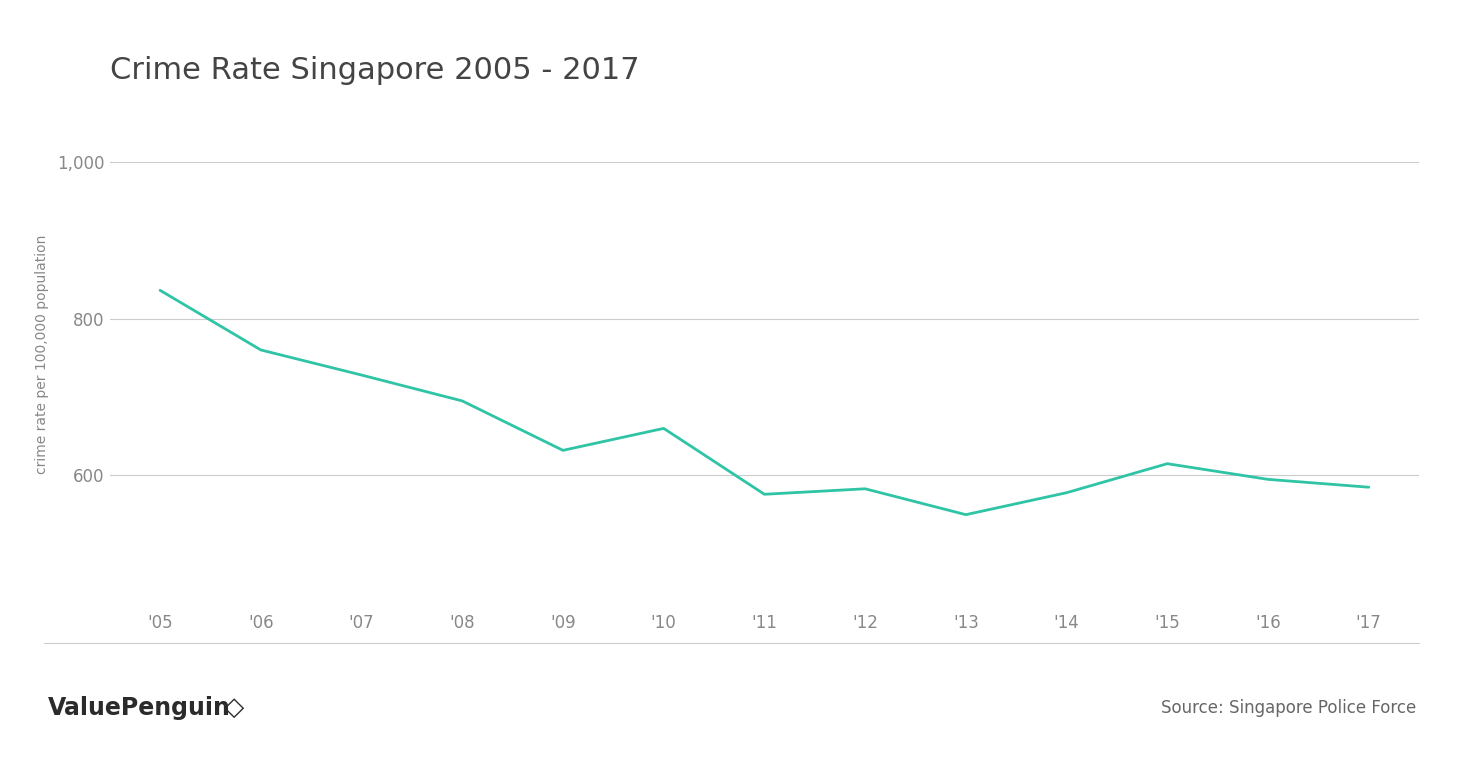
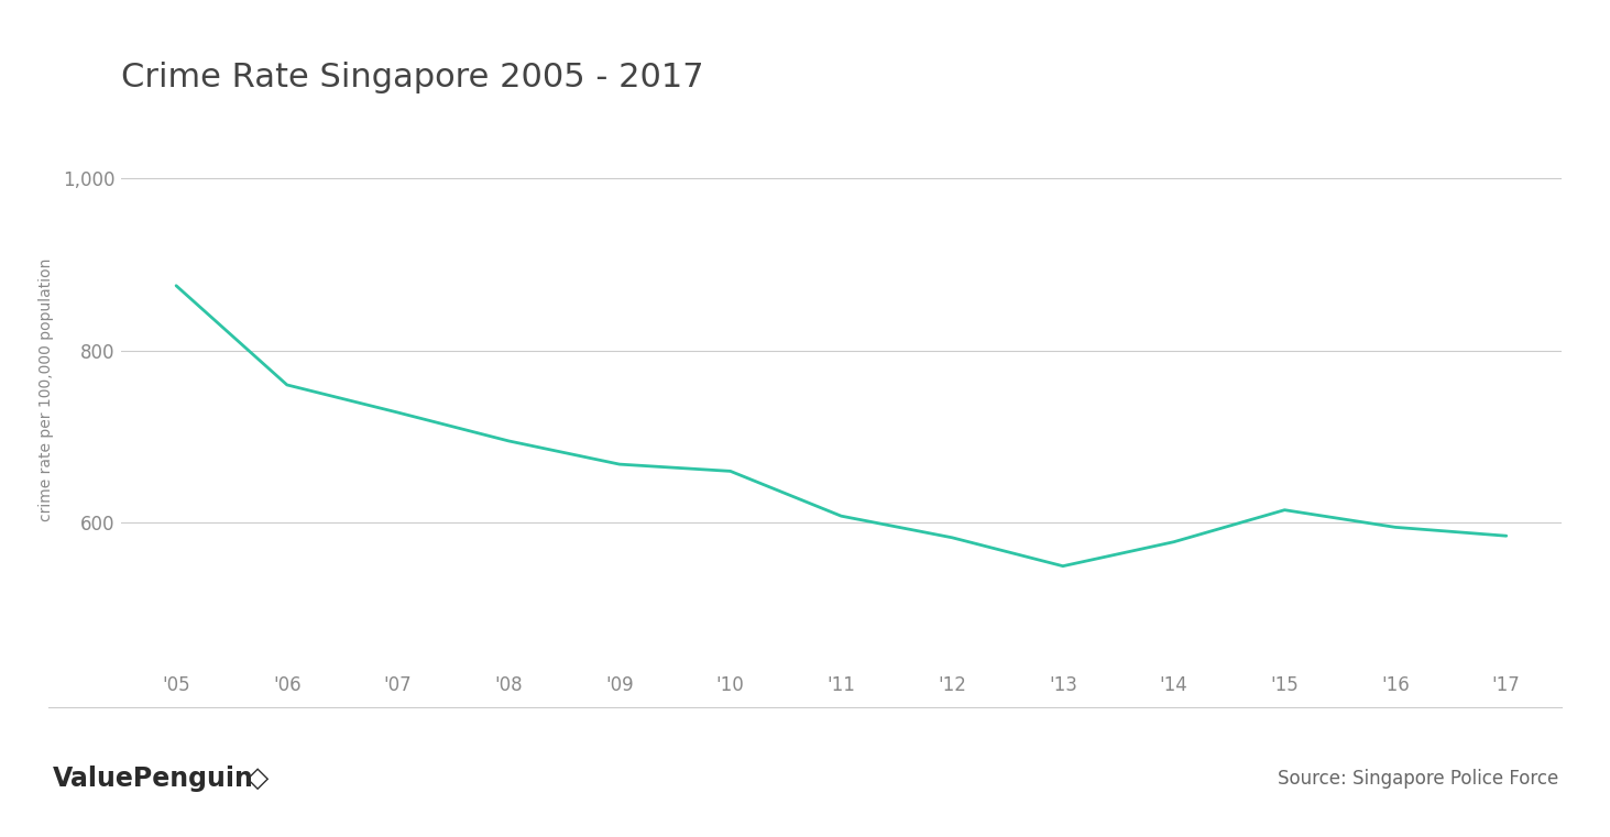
'05: 836 -> 875
'09: 632 -> 668
'11: 576 -> 608
